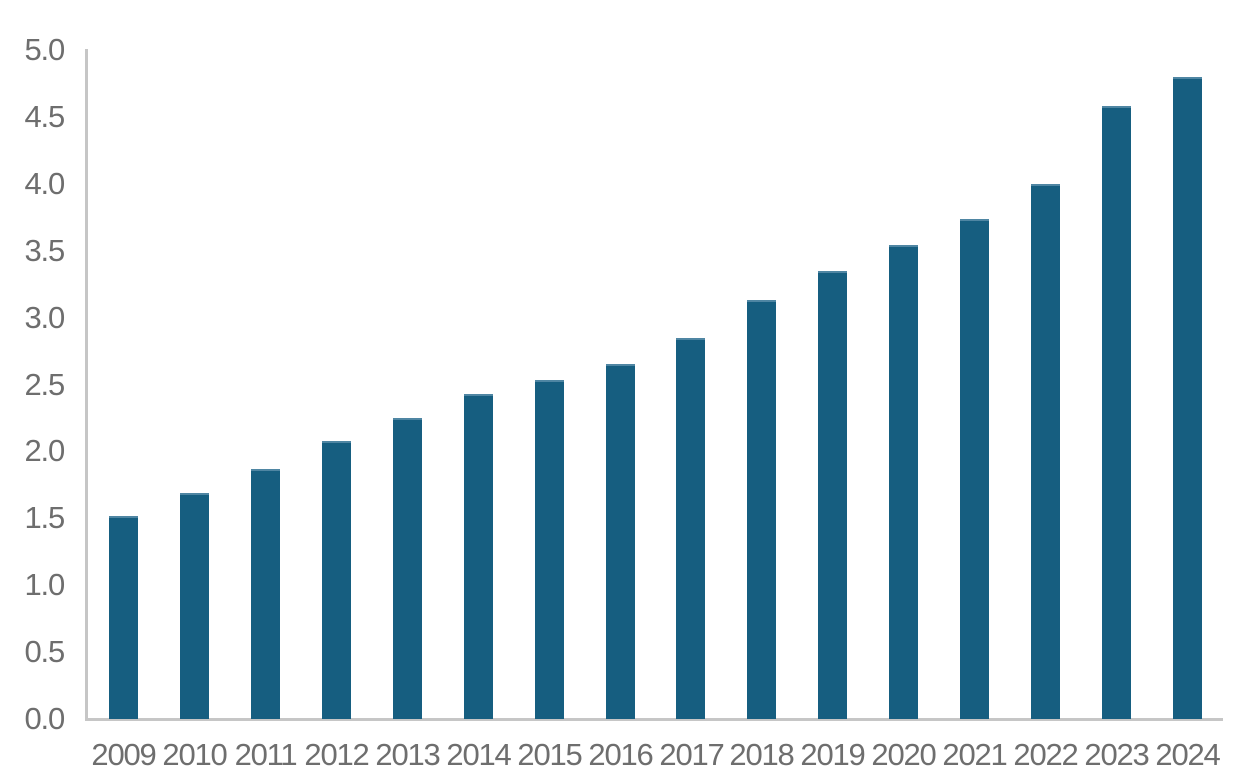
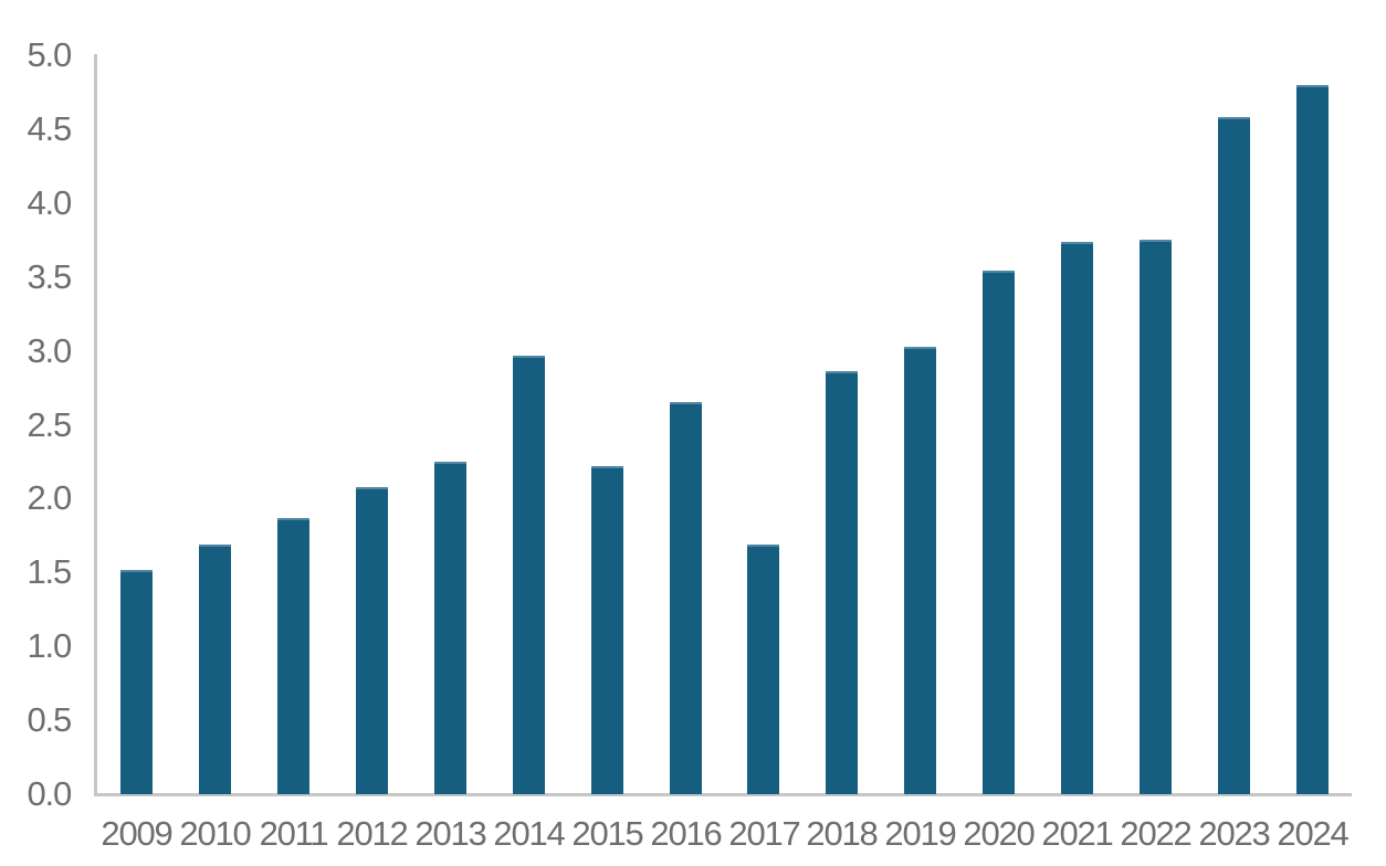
2014: 2.43 -> 2.97
2015: 2.53 -> 2.22
2017: 2.85 -> 1.69
2018: 3.13 -> 2.86
2019: 3.35 -> 3.03
2022: 4.00 -> 3.75
